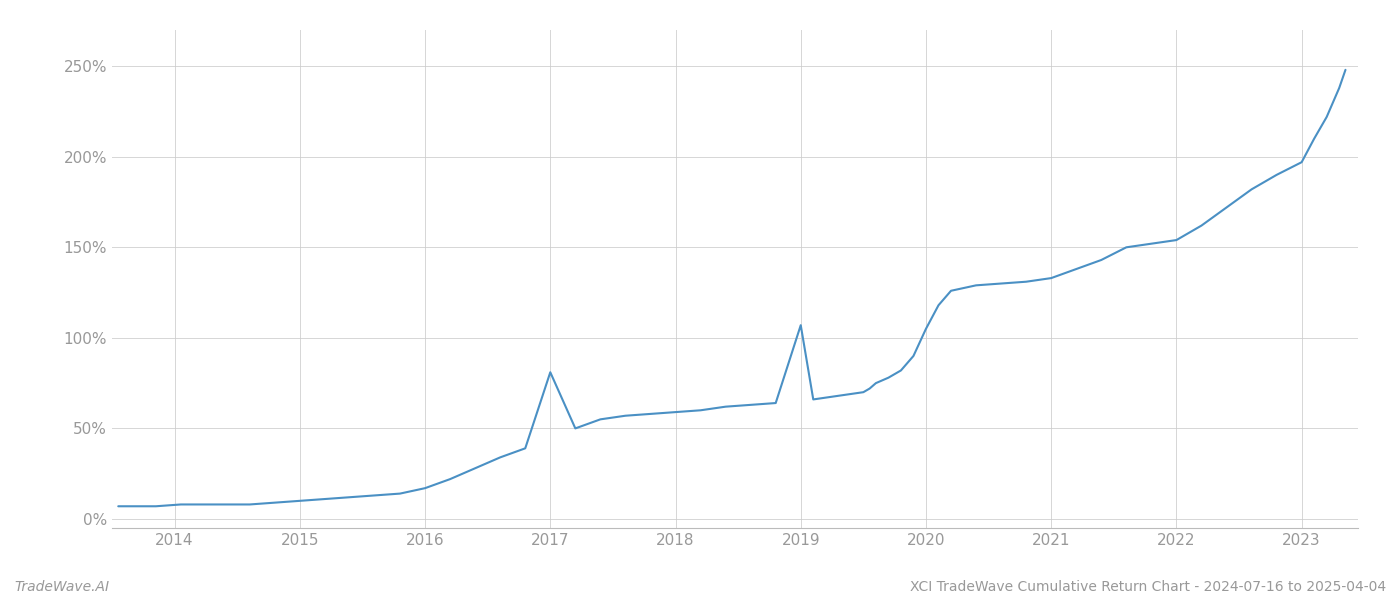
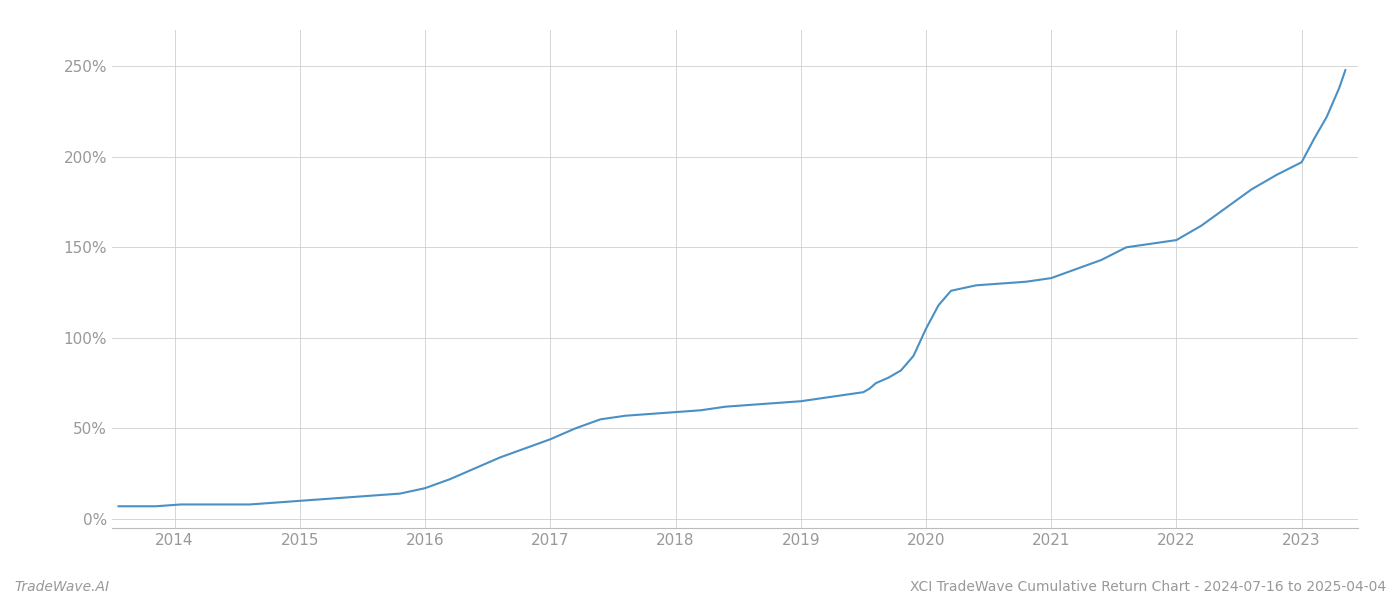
2017: 81% -> 44%
2019: 107% -> 65%
